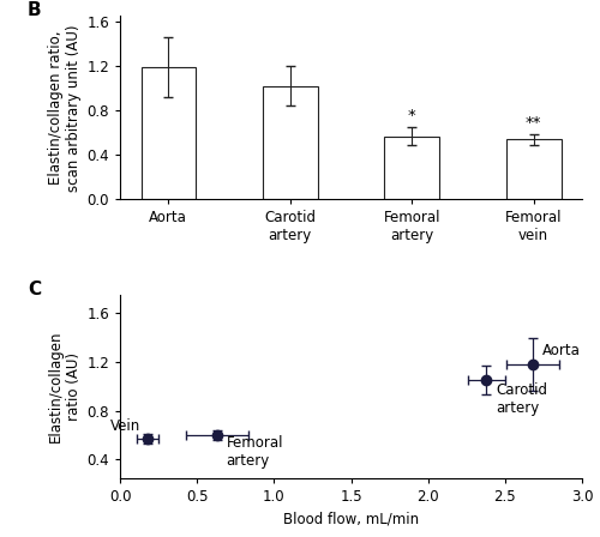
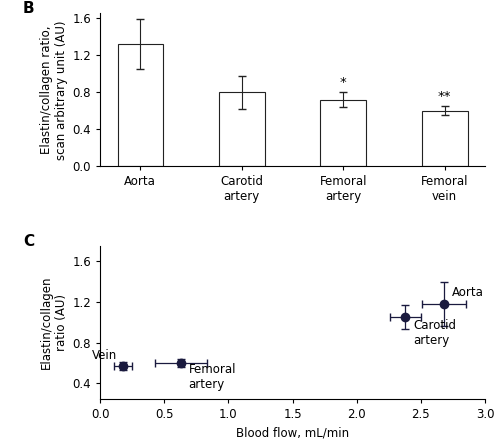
Aorta: 1.19 -> 1.32
Carotid artery: 1.02 -> 0.80
Femoral artery: 0.57 -> 0.72
Femoral vein: 0.54 -> 0.60
